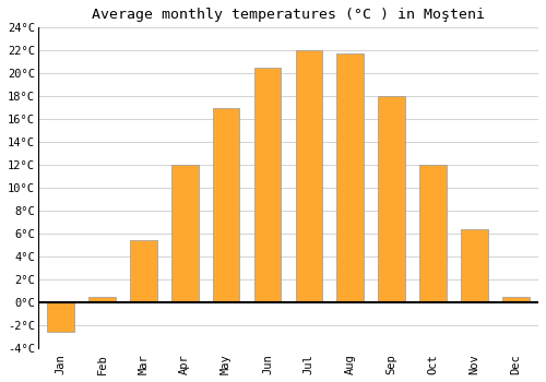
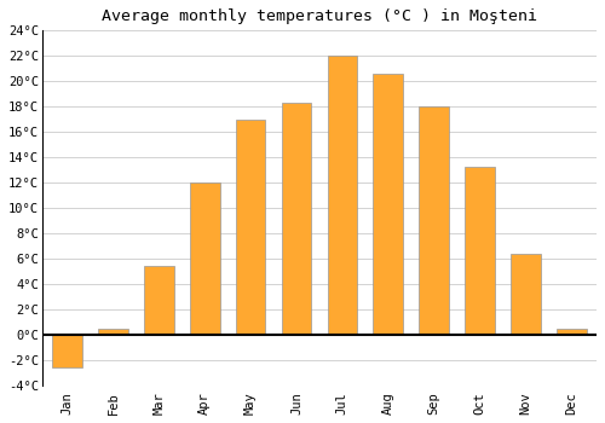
Jun: 20.5°C -> 18.3°C
Aug: 21.7°C -> 20.6°C
Oct: 12.0°C -> 13.3°C
